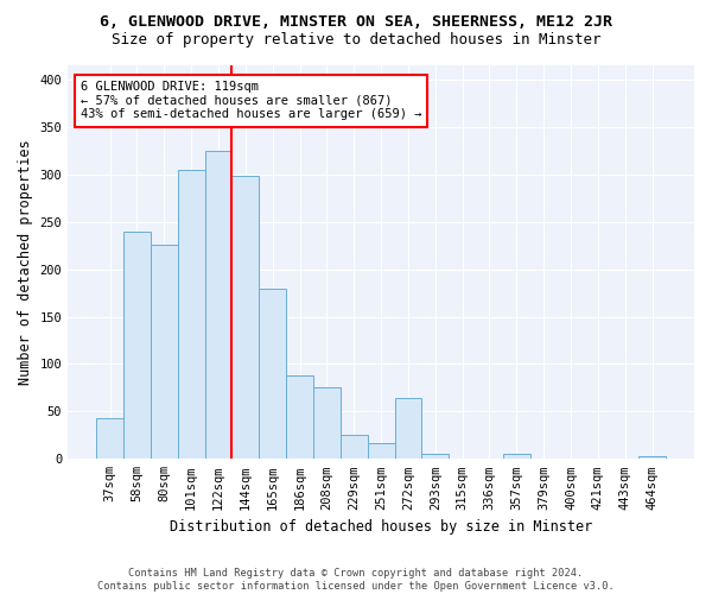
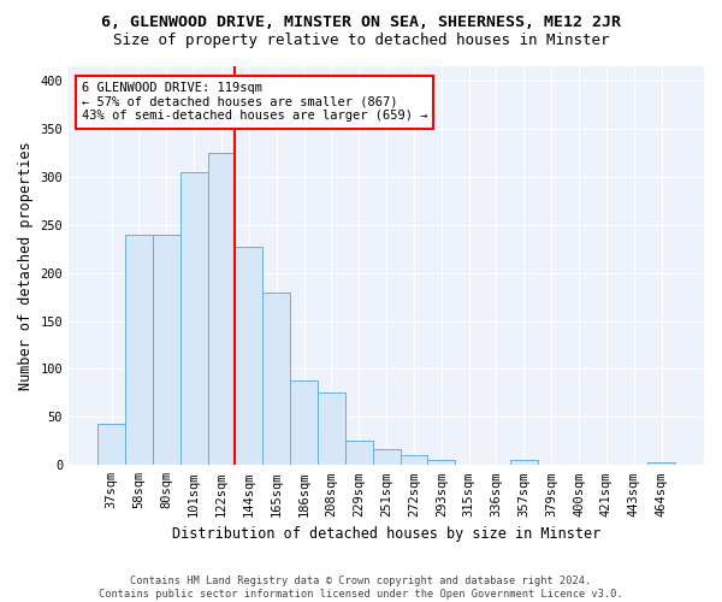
80sqm: 226 -> 240
144sqm: 298 -> 227
272sqm: 64 -> 10
